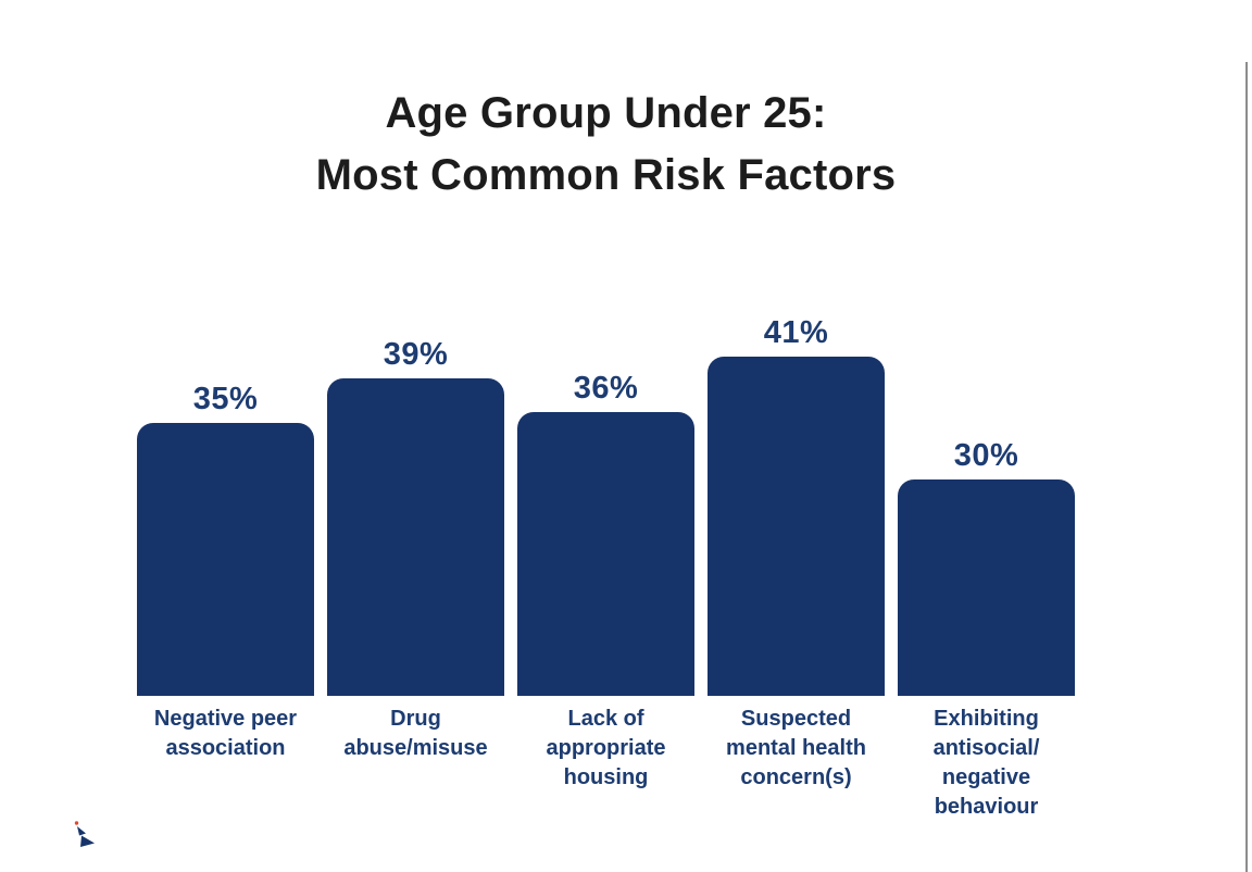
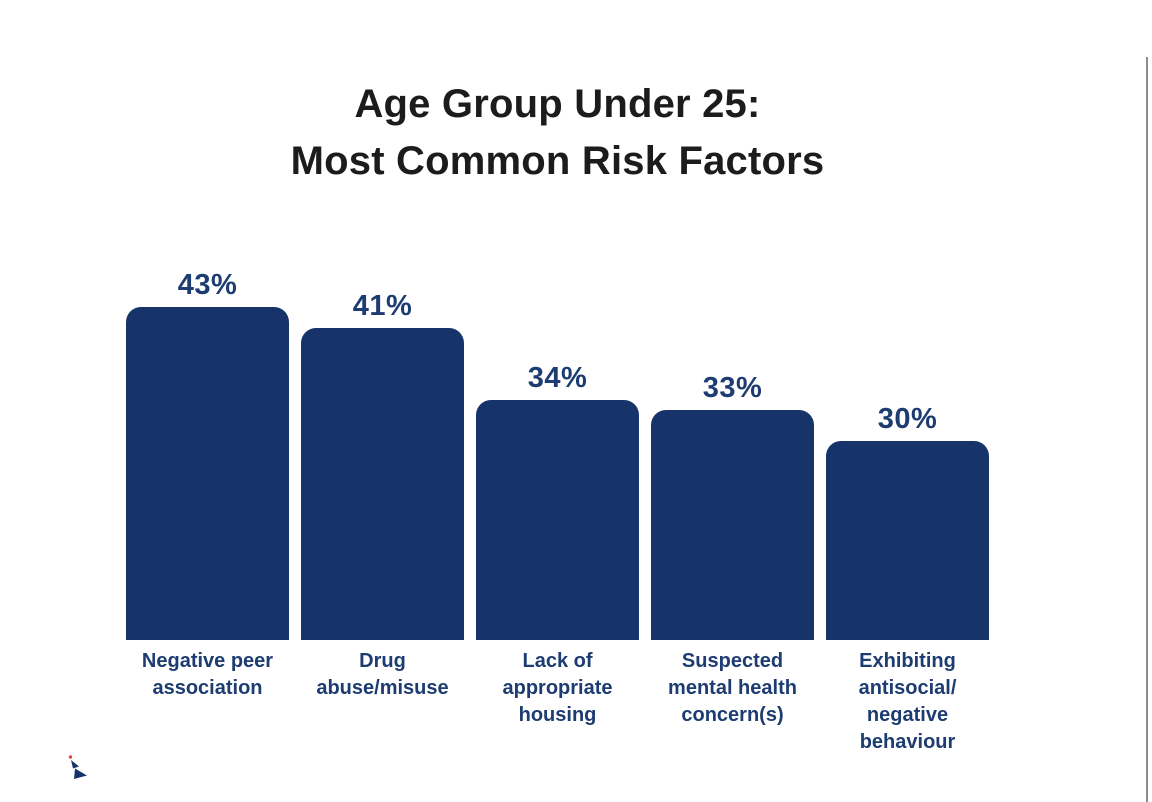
Negative peer association: 35% -> 43%
Drug abuse/misuse: 39% -> 41%
Lack of appropriate housing: 36% -> 34%
Suspected mental health concern(s): 41% -> 33%
